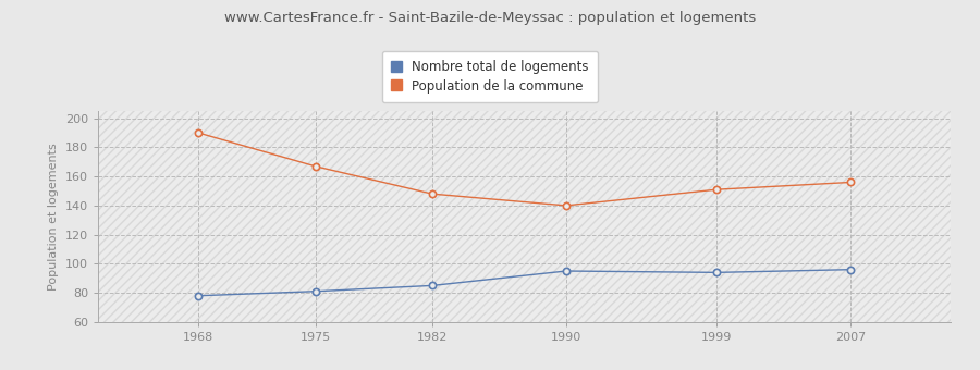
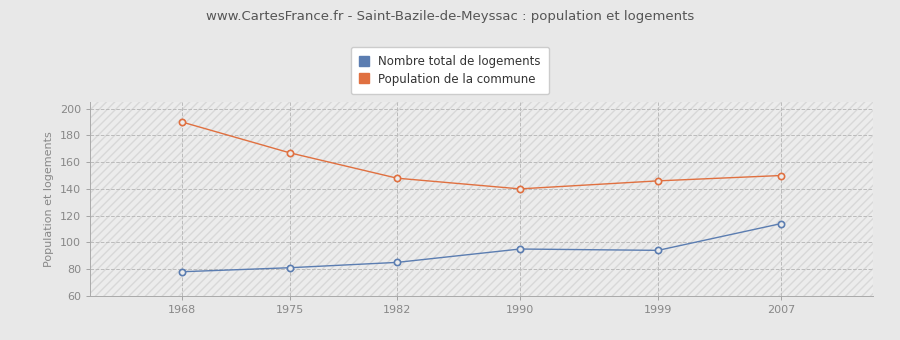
Population de la commune/1999: 151 -> 146
Nombre total de logements/2007: 96 -> 114
Population de la commune/2007: 156 -> 150
